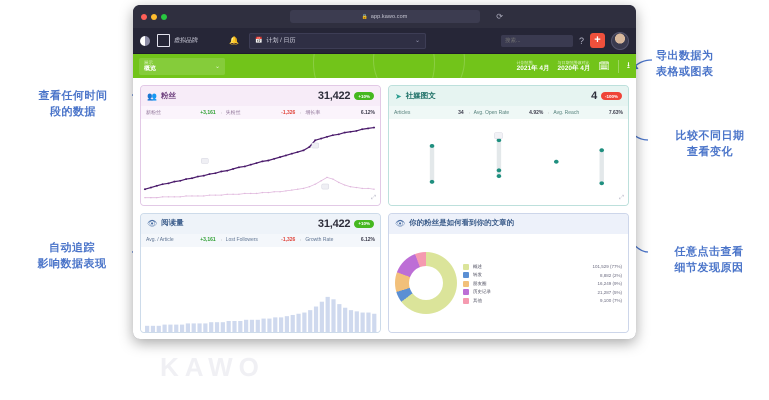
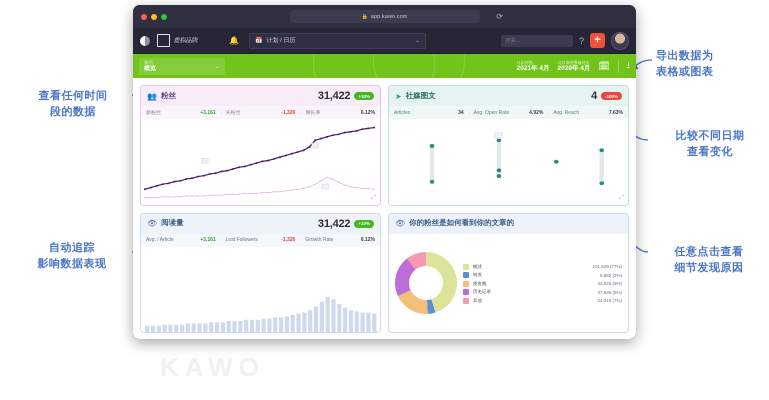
你的粉丝是如何看到你的文章的/朋友圈: 16,249 -> 43,026
你的粉丝是如何看到你的文章的/历史记录: 21,287 -> 47,836
你的粉丝是如何看到你的文章的/其他: 9,100 -> 24,016
